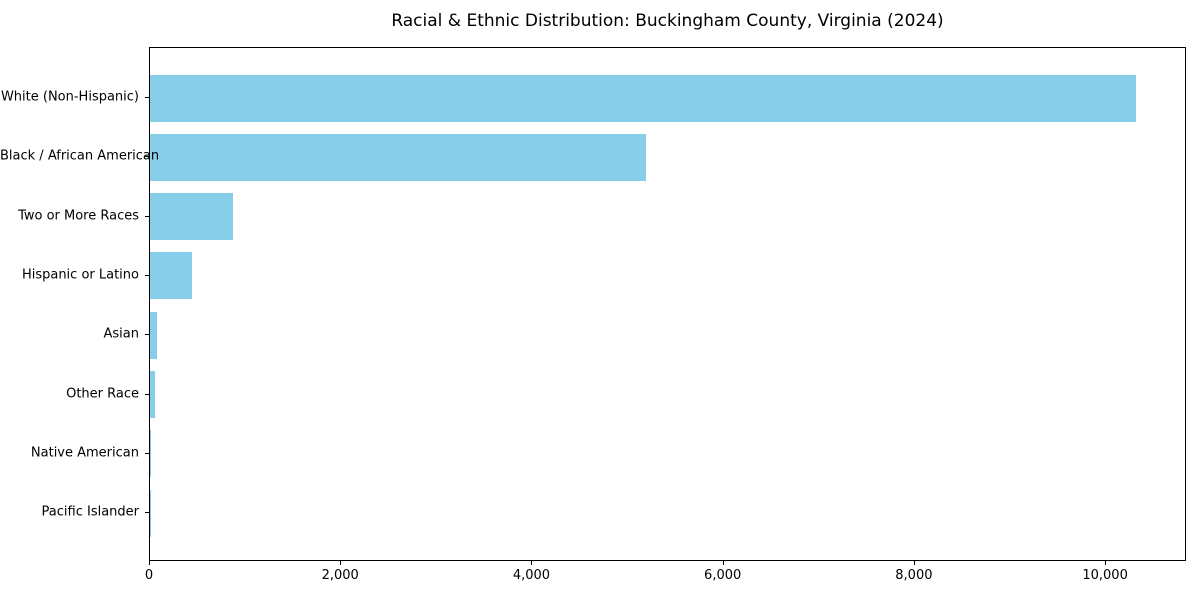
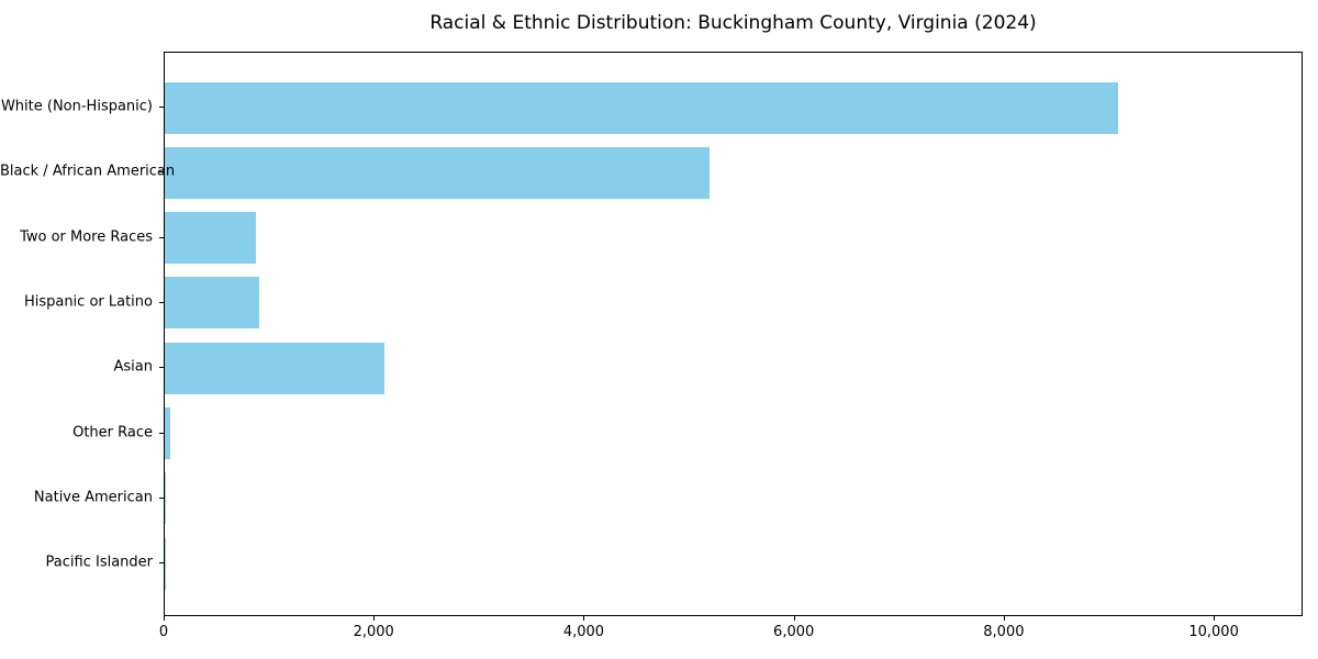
White (Non-Hispanic): 10300 -> 9100
Hispanic or Latino: 400 -> 900
Asian: 100 -> 2100
